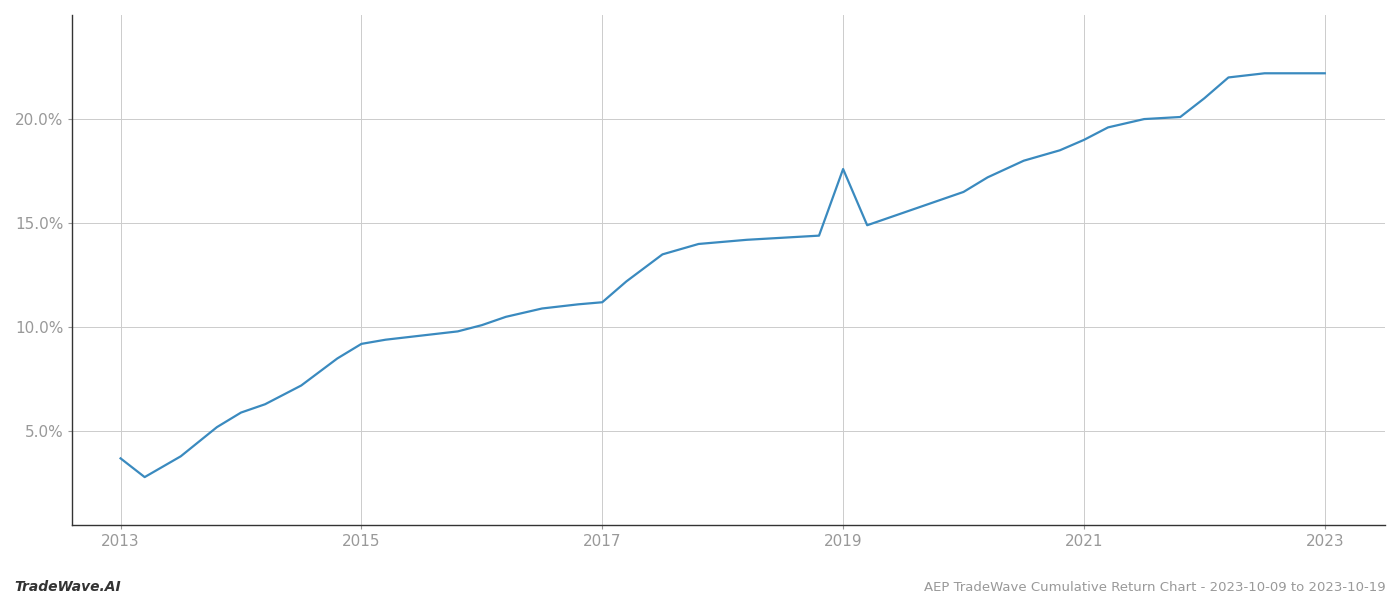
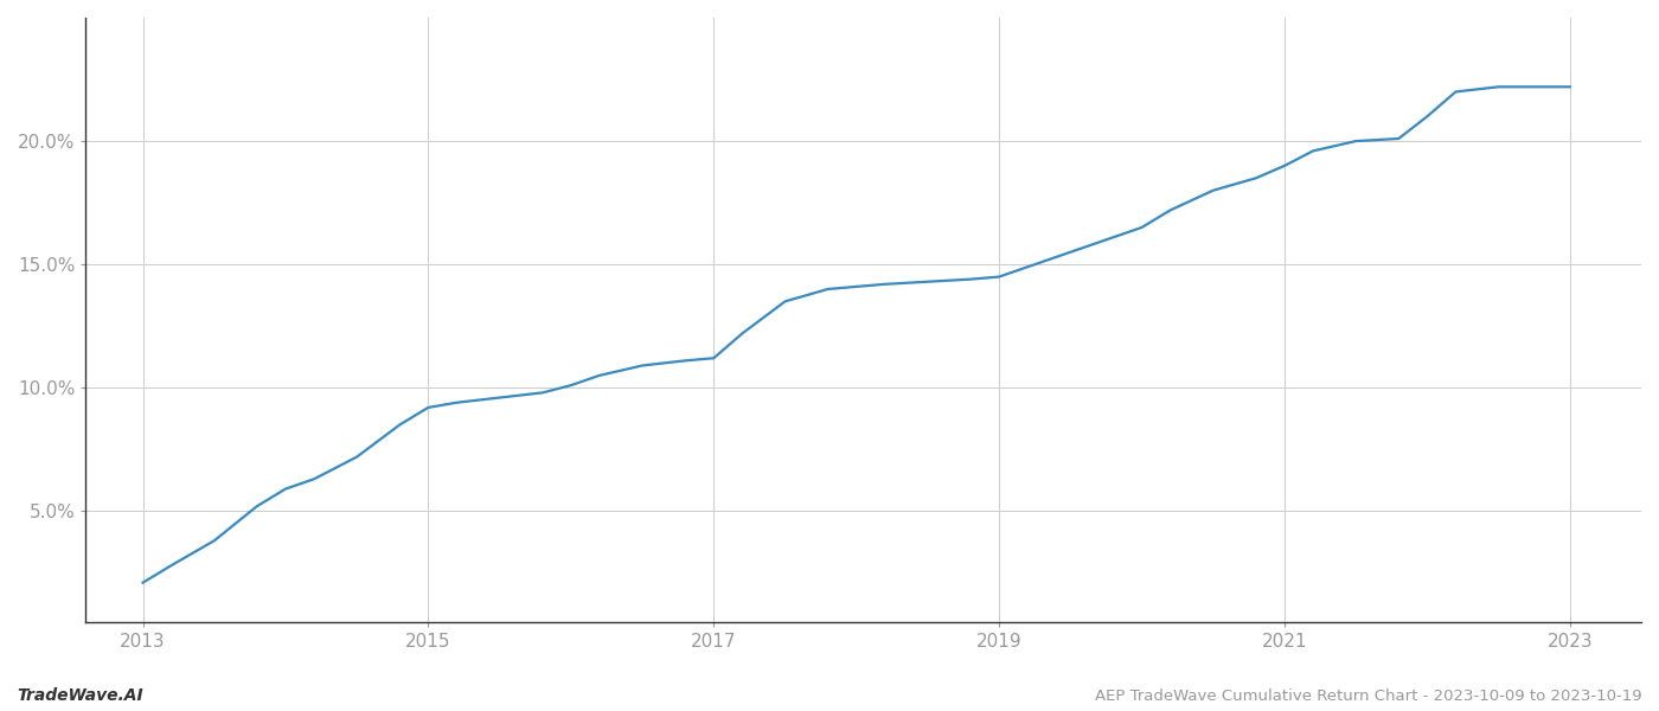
2013: 3.7% -> 2.1%
2019: 17.6% -> 14.5%
